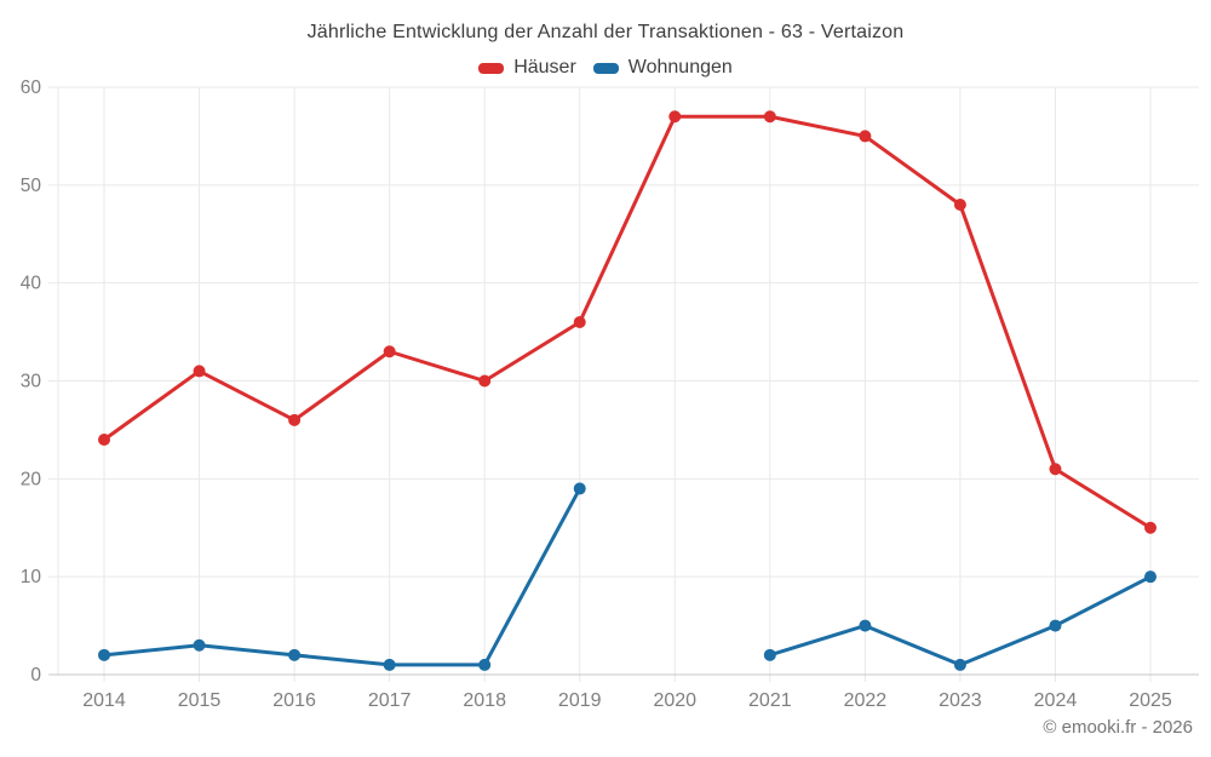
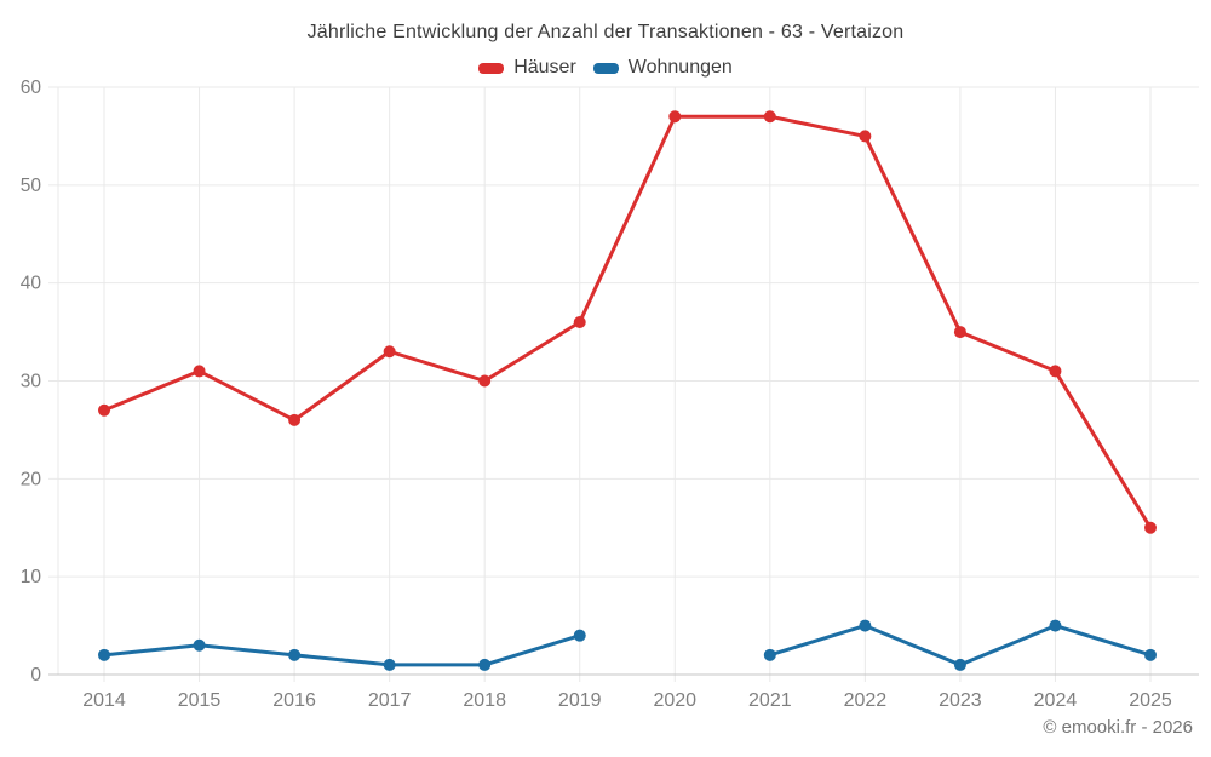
Häuser/2014: 24 -> 27
Wohnungen/2019: 19 -> 4
Häuser/2023: 48 -> 35
Häuser/2024: 21 -> 31
Wohnungen/2025: 10 -> 2
